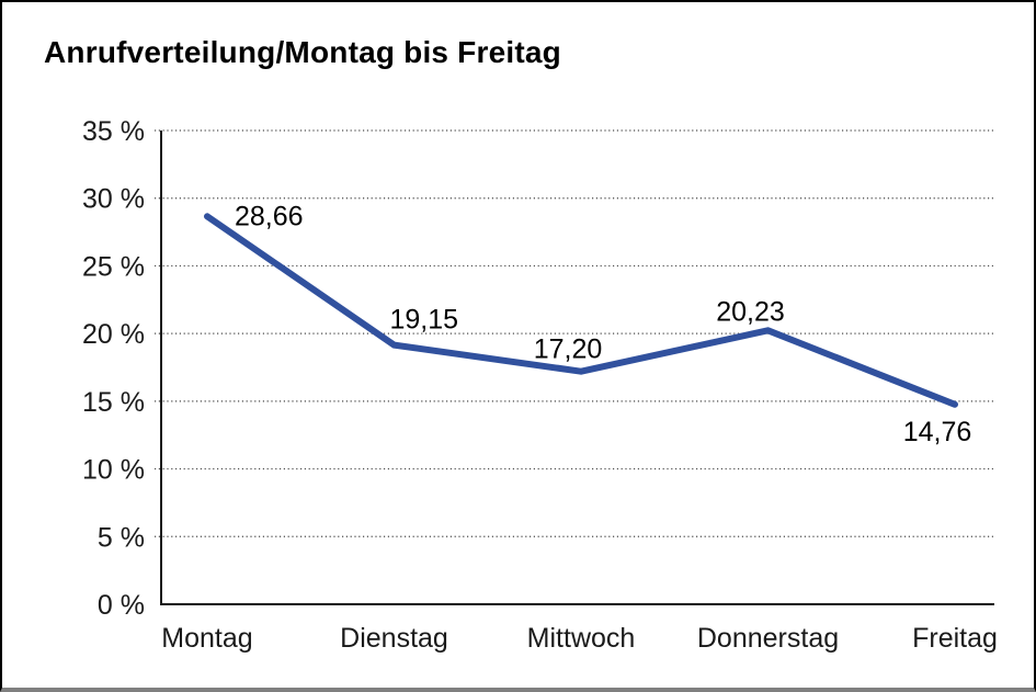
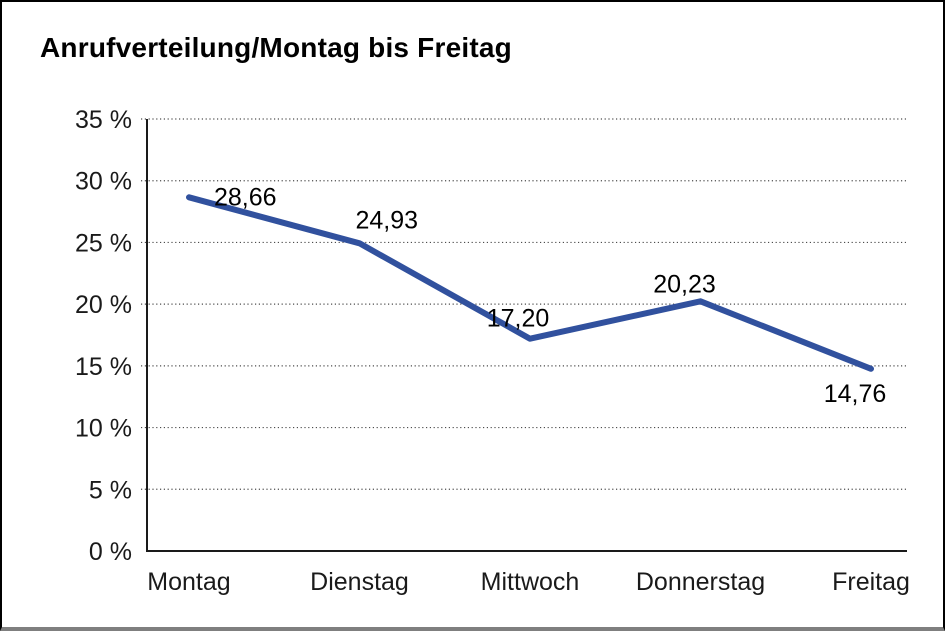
Dienstag: 19,15 -> 24,93
